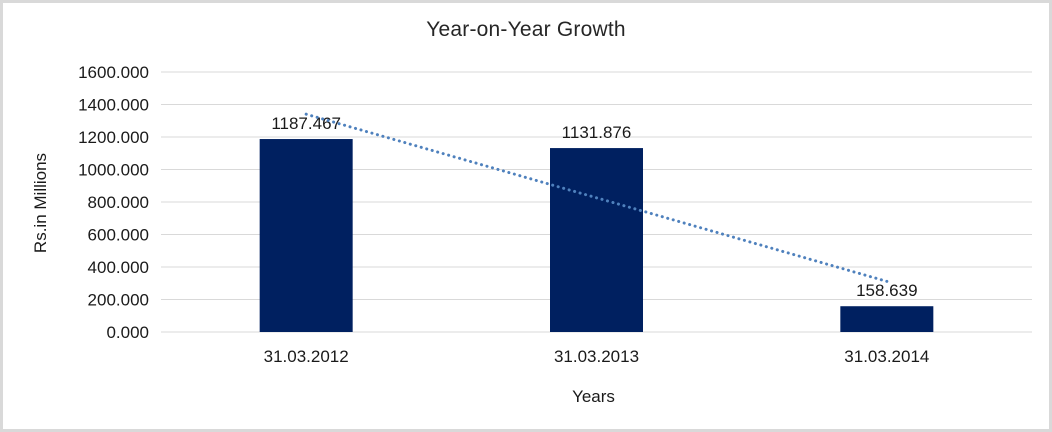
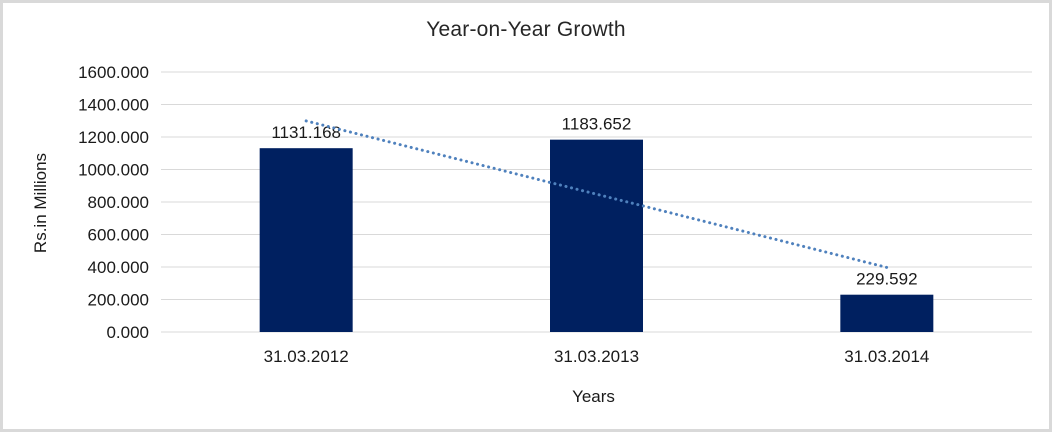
31.03.2012: 1187.467 -> 1131.168
31.03.2013: 1131.876 -> 1183.652
31.03.2014: 158.639 -> 229.592
